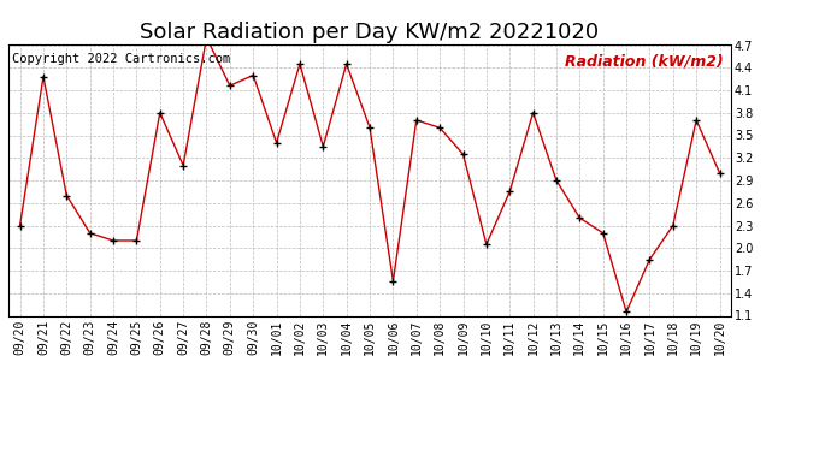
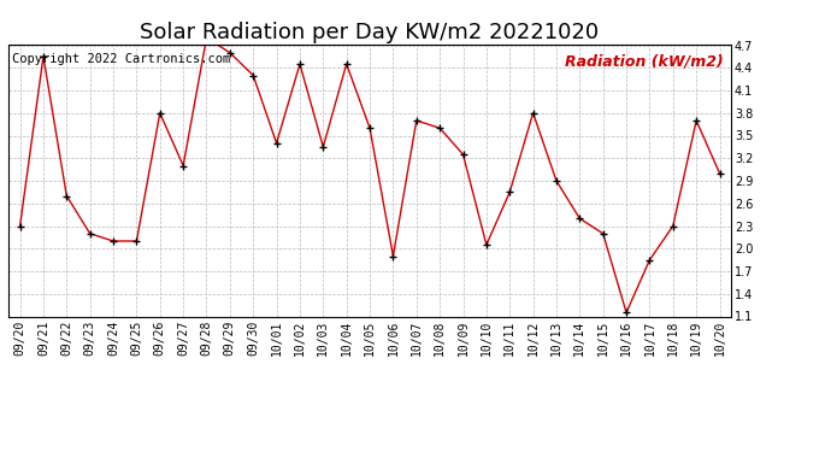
09/21: 4.28 -> 4.55
09/29: 4.16 -> 4.60
10/06: 1.56 -> 1.90
